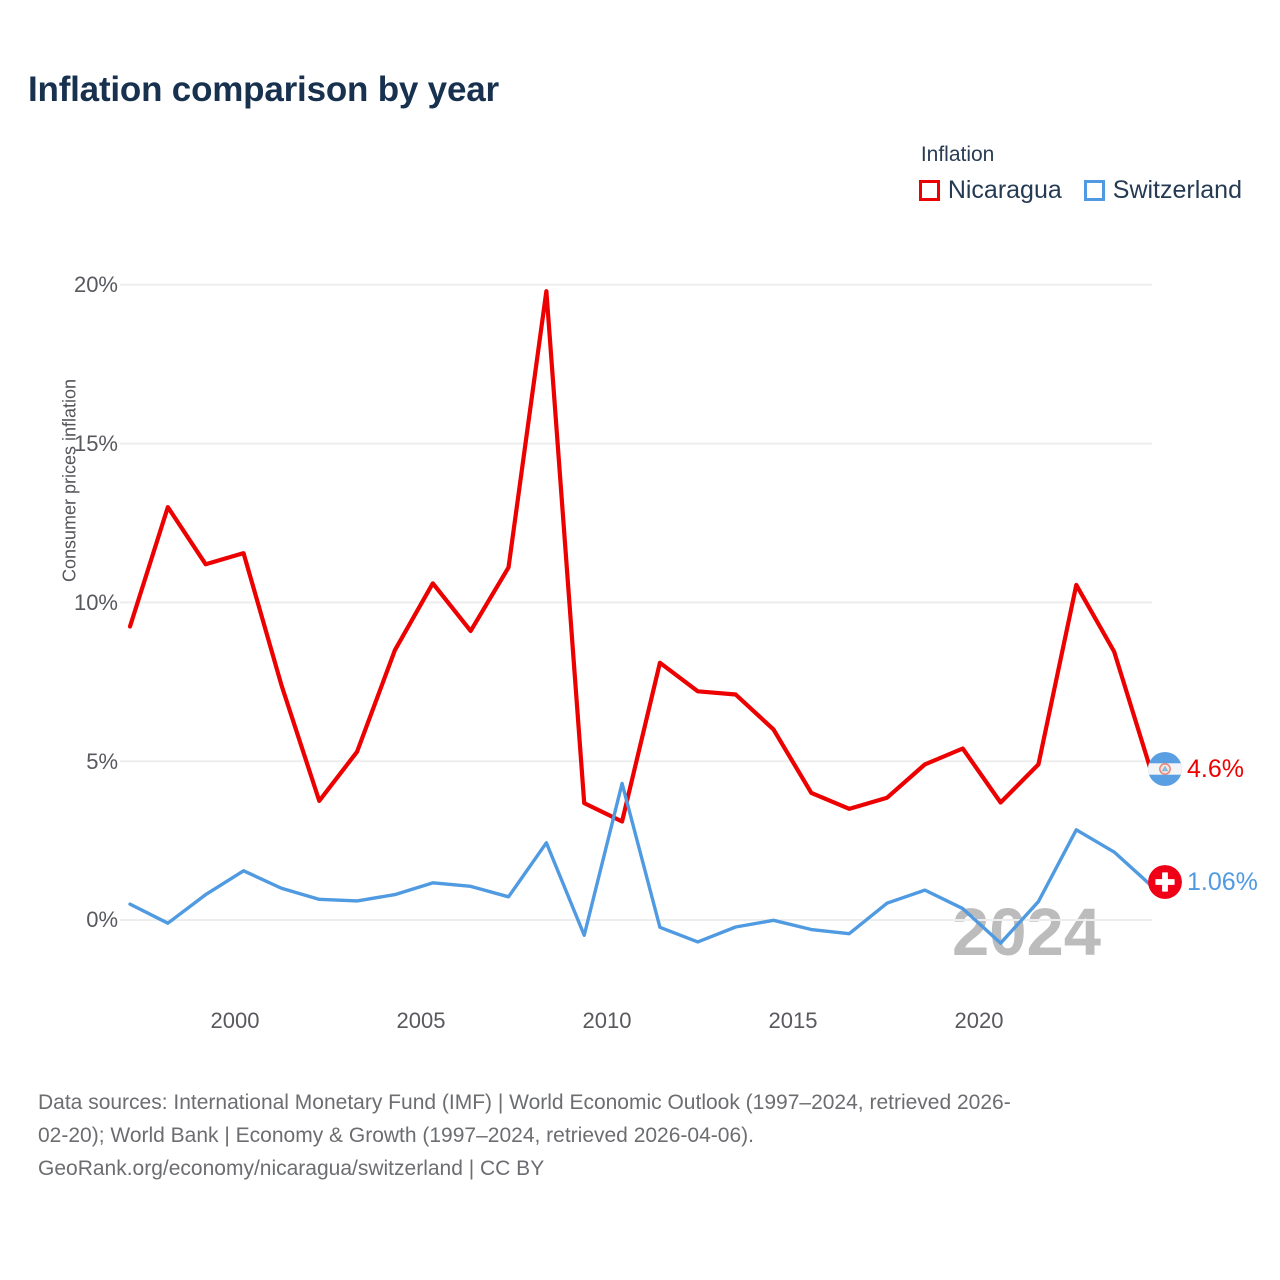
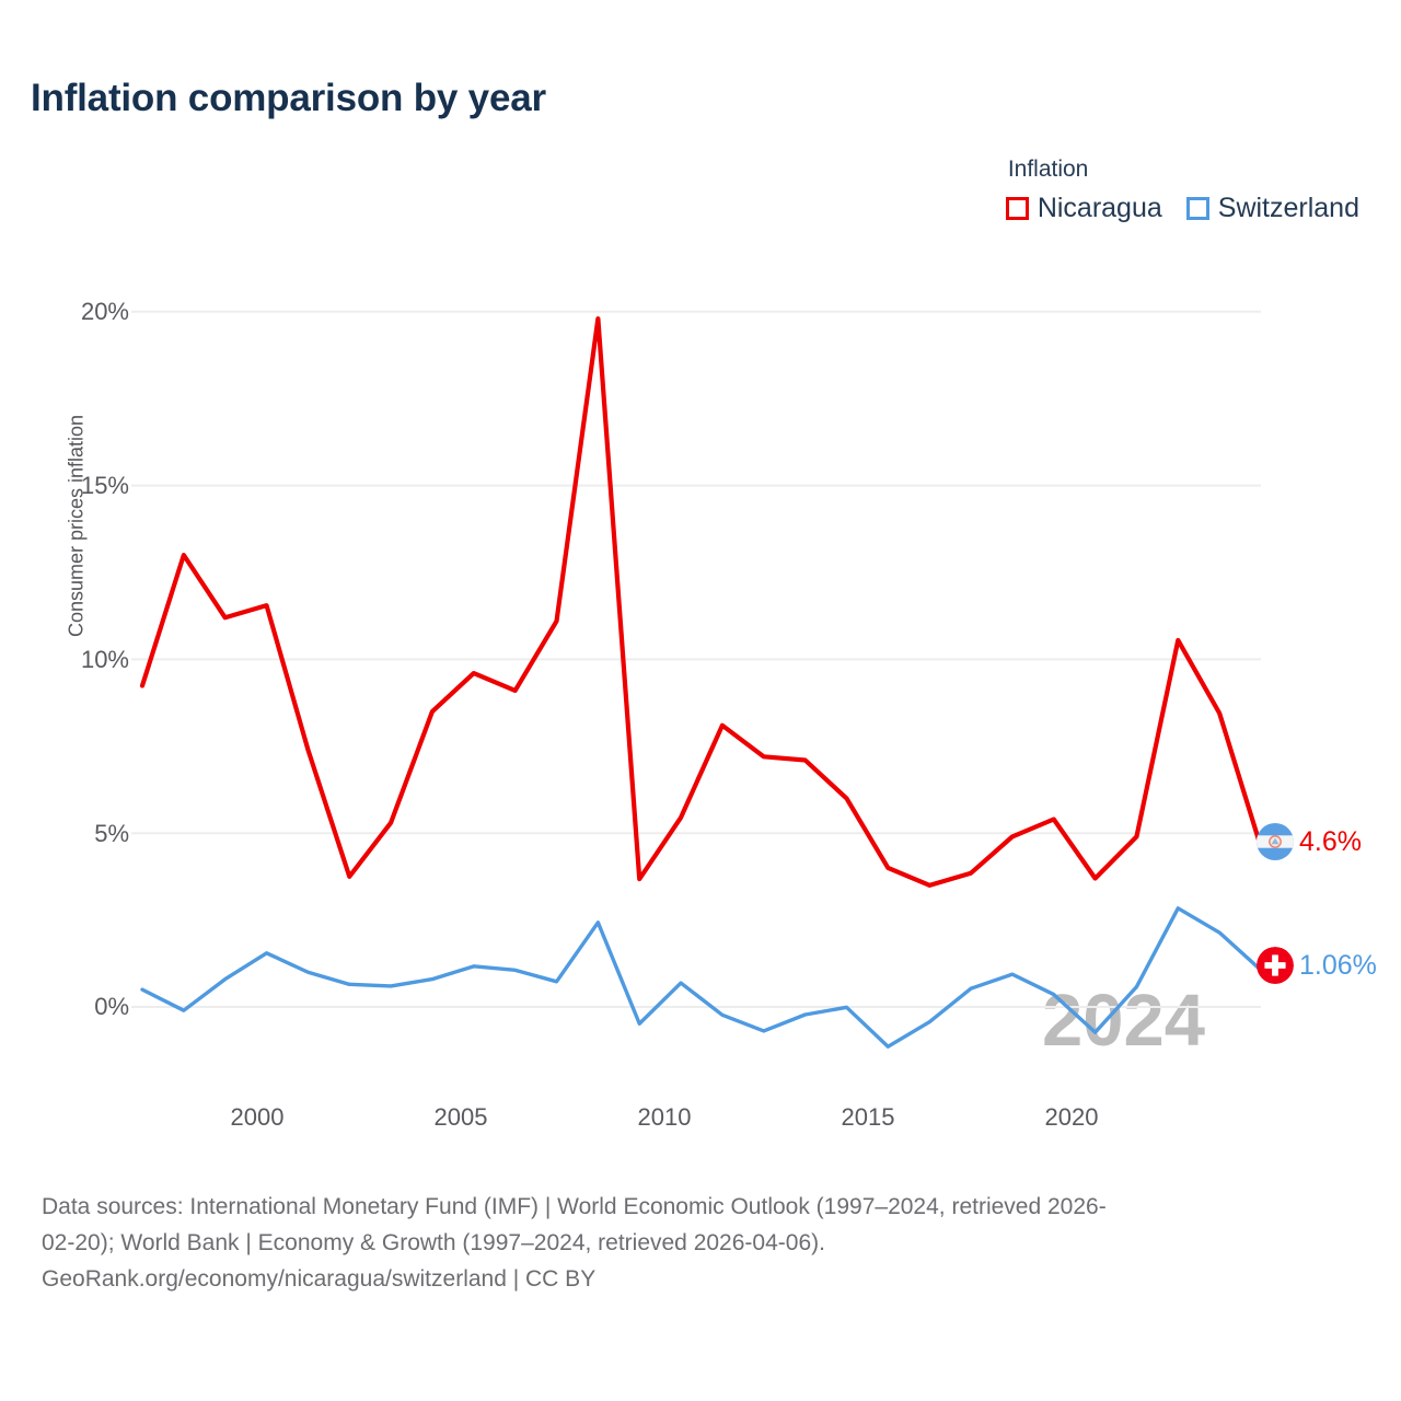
Nicaragua/2005: 10.6% -> 9.6%
Nicaragua/2010: 3.1% -> 5.5%
Switzerland/2010: 4.3% -> 0.7%
Switzerland/2015: -0.3% -> -1.1%
